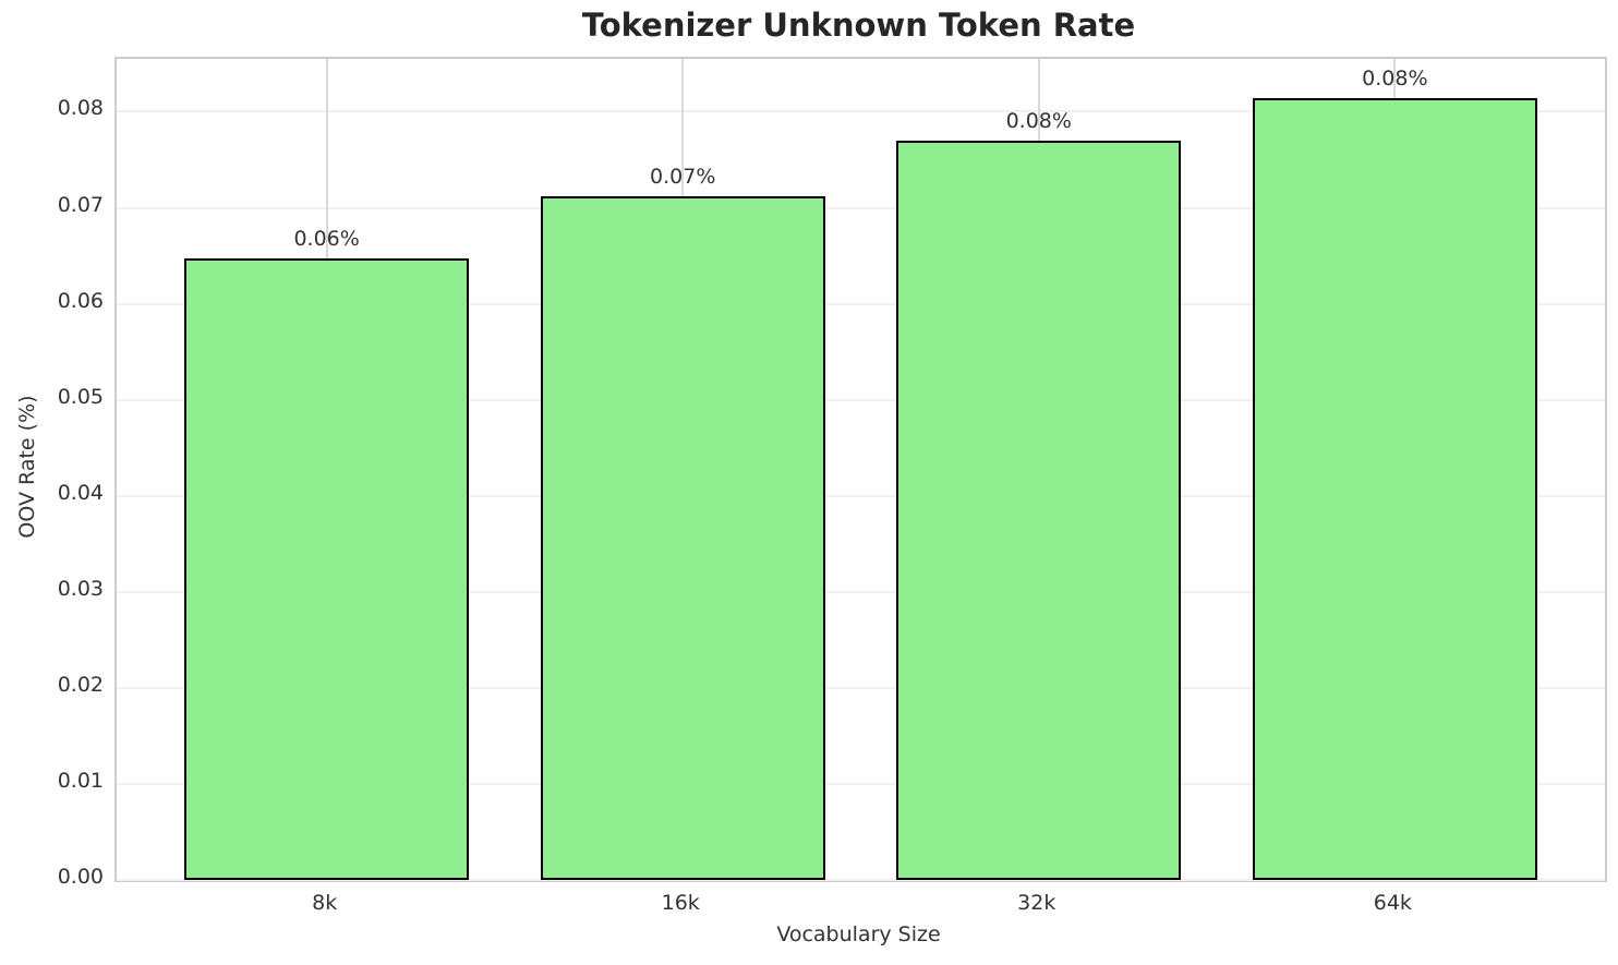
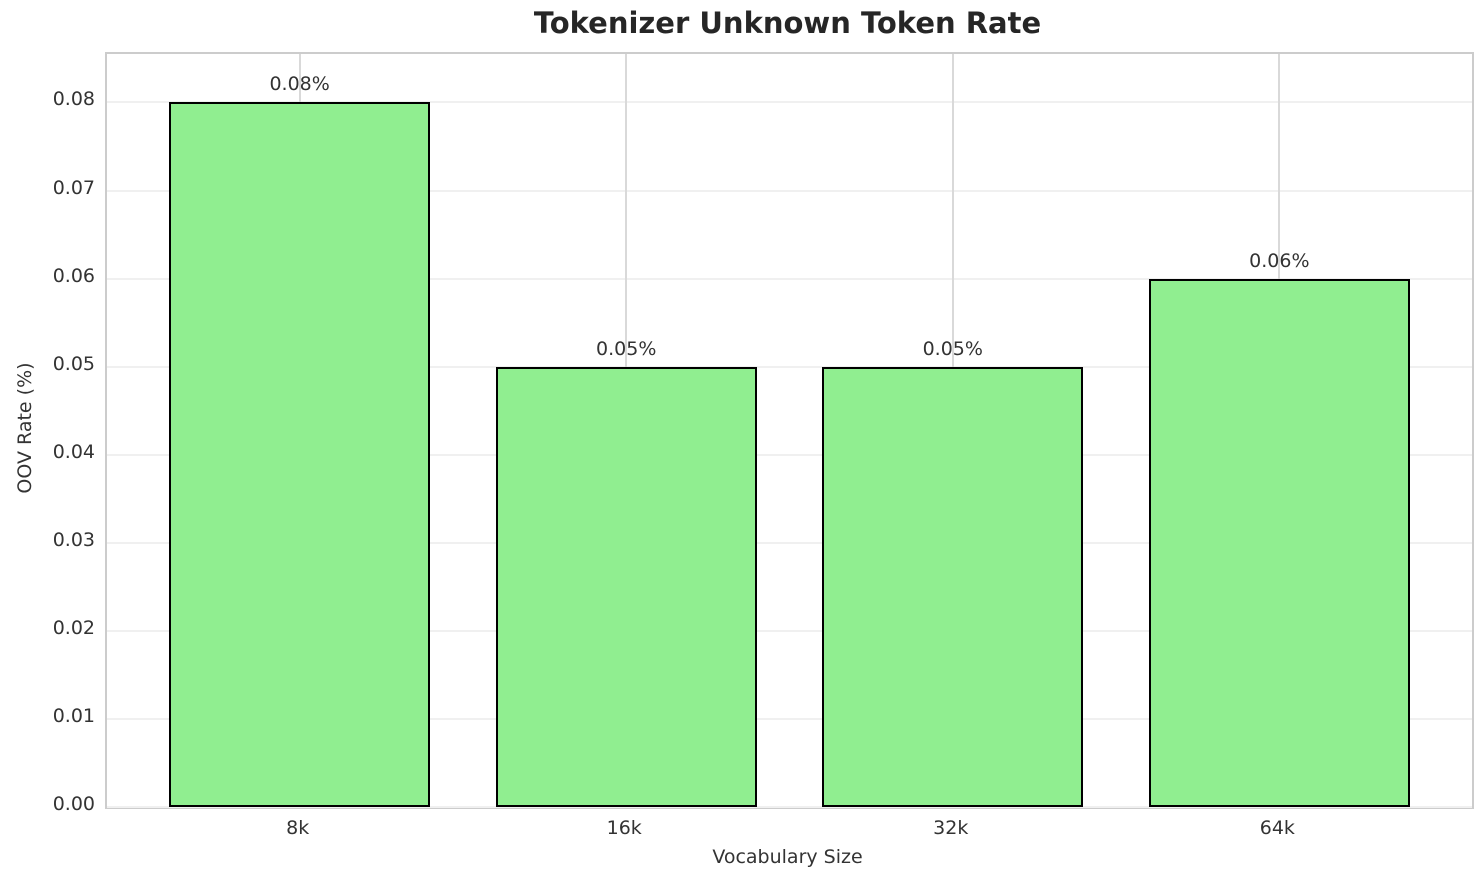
8k: 0.06% -> 0.08%
16k: 0.07% -> 0.05%
32k: 0.08% -> 0.05%
64k: 0.08% -> 0.06%
